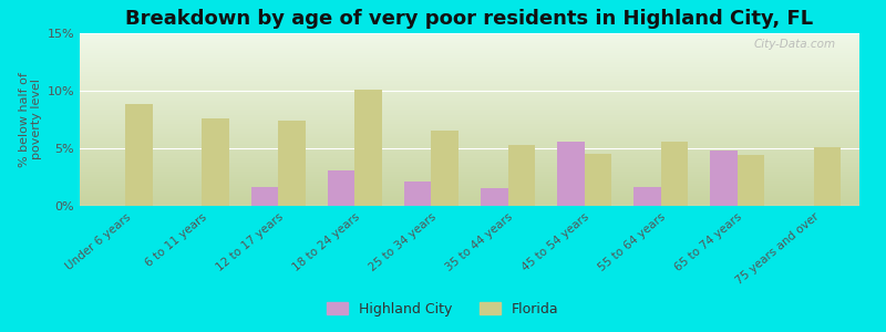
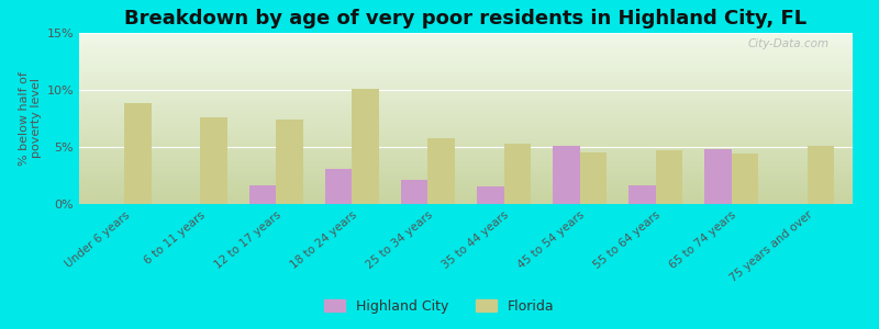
Florida/25 to 34 years: 6.5% -> 5.8%
Highland City/45 to 54 years: 5.6% -> 5.1%
Florida/55 to 64 years: 5.6% -> 4.7%
